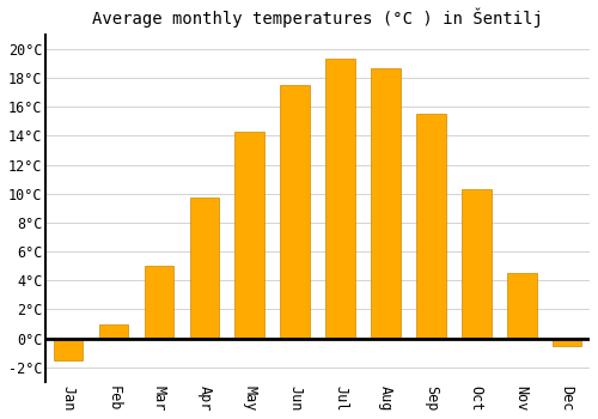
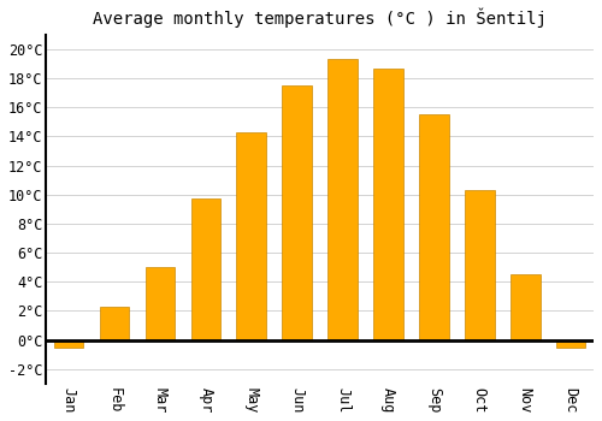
Jan: -1.5°C -> -0.5°C
Feb: 1.0°C -> 2.3°C
